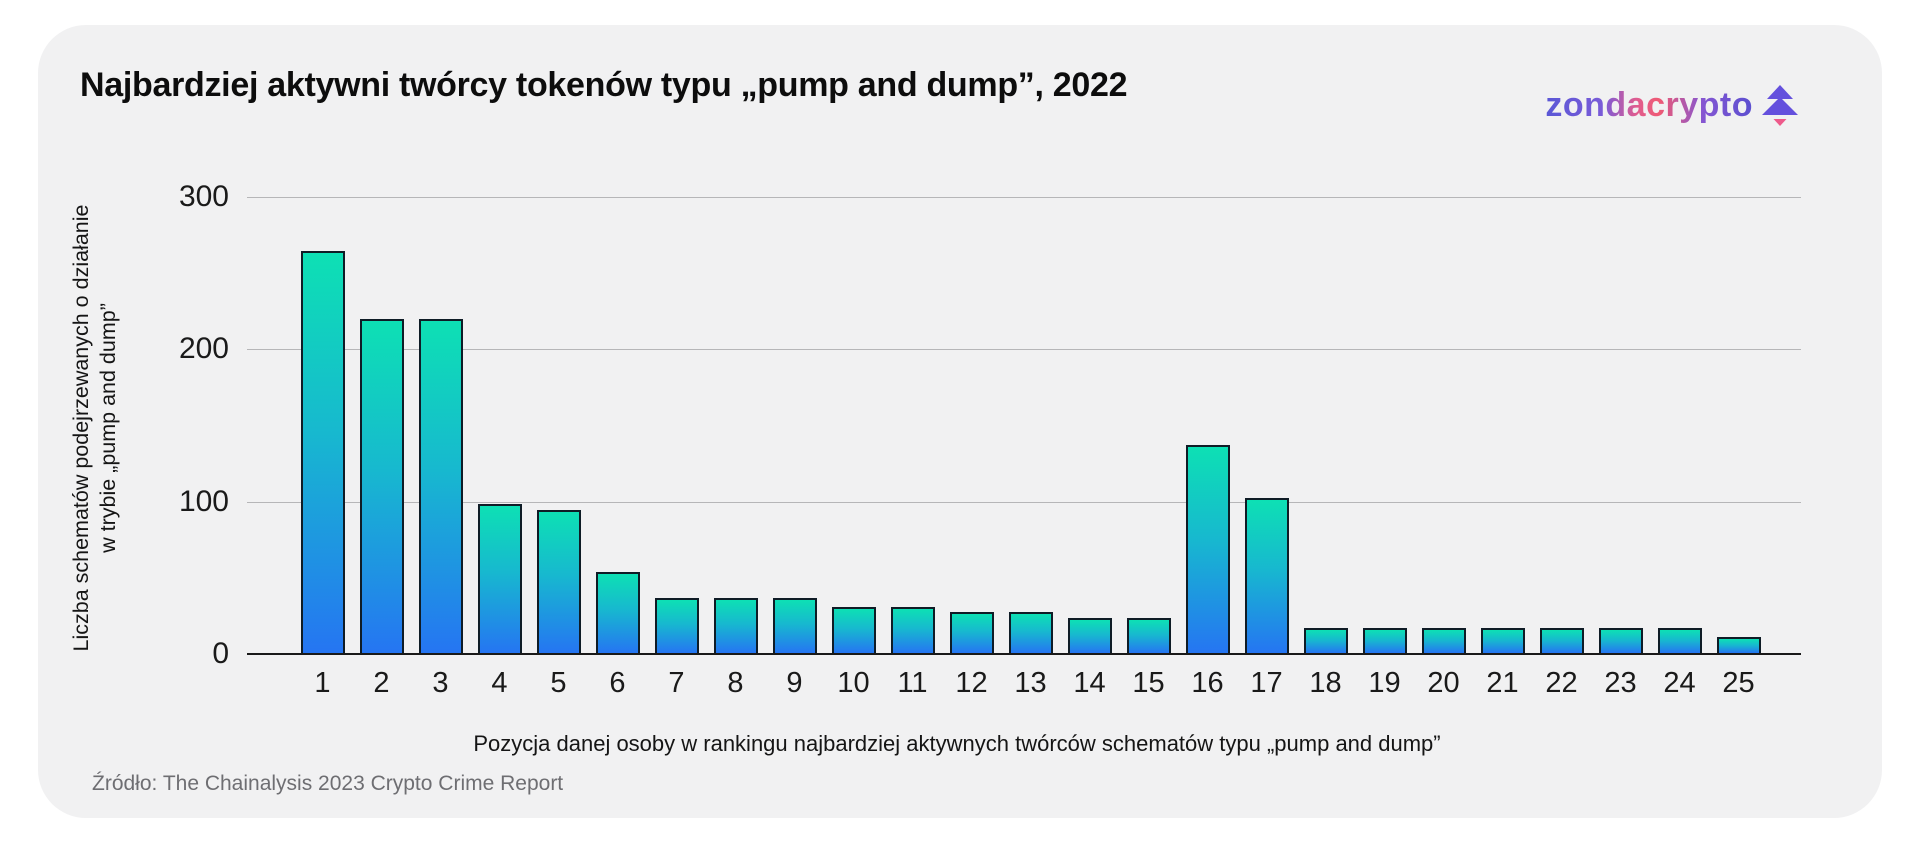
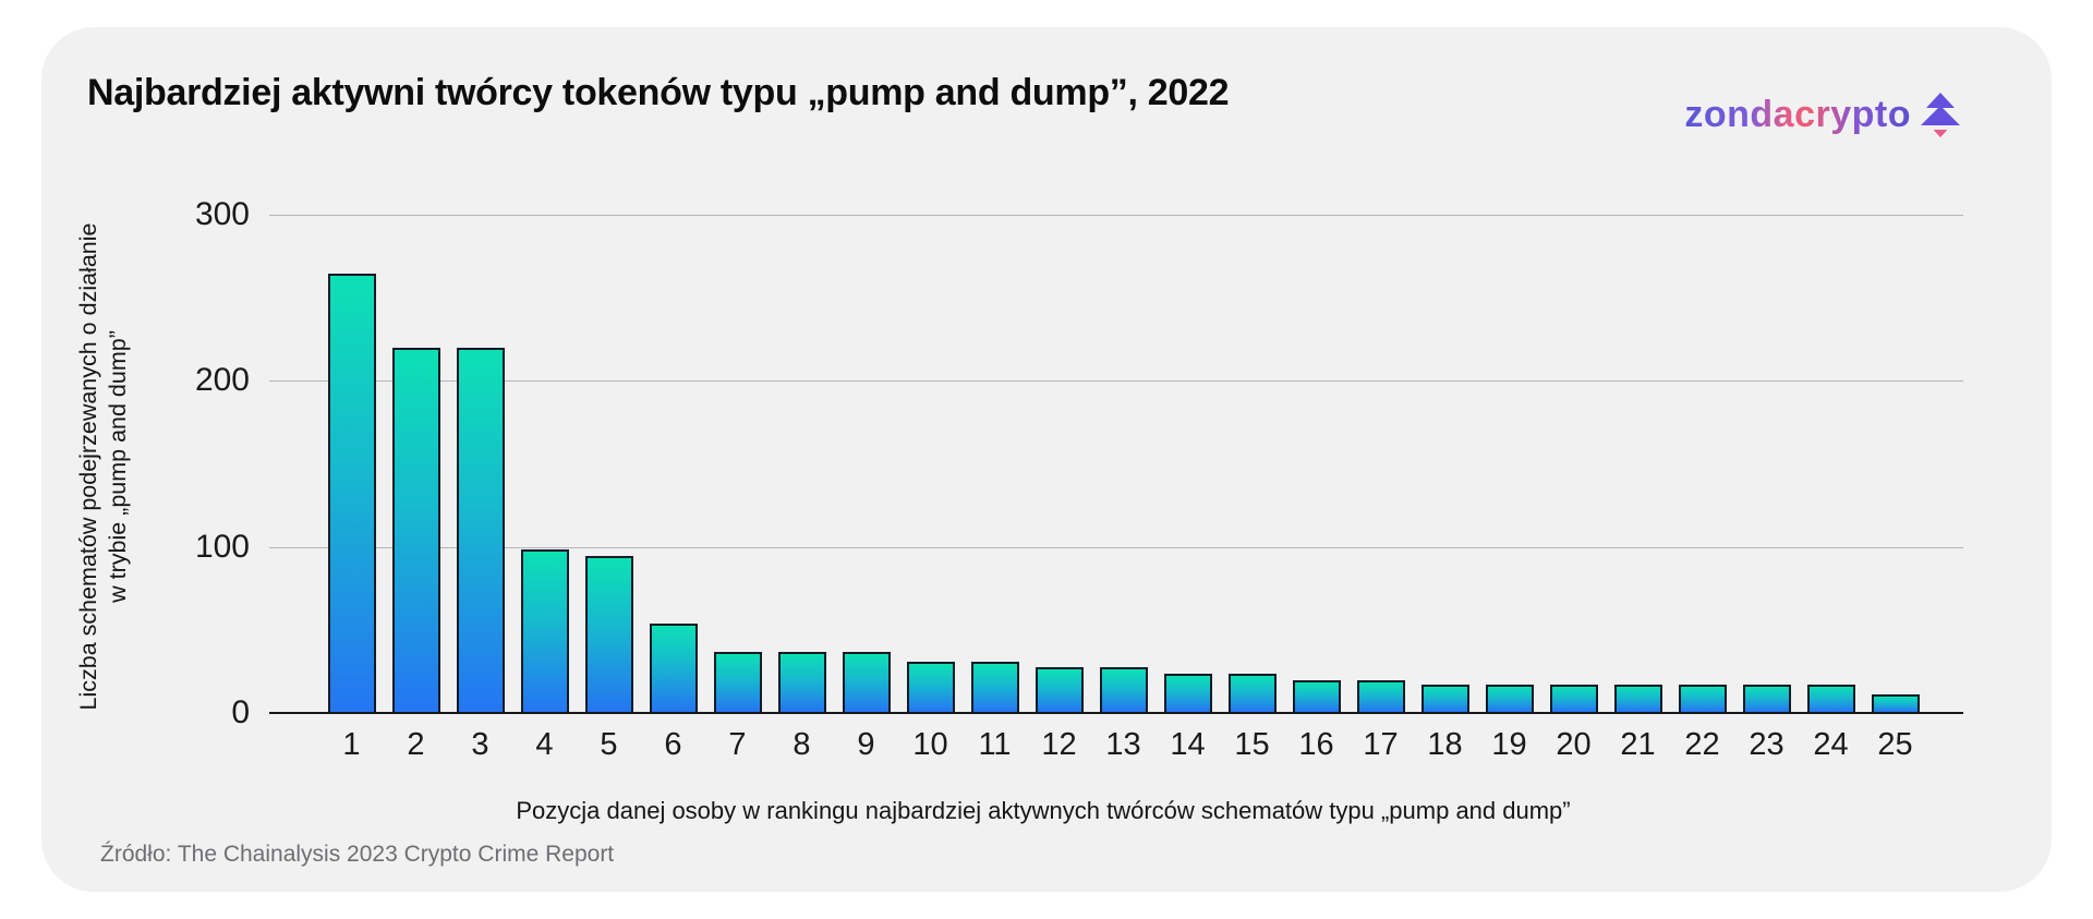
16: 136 -> 18
17: 101 -> 18
